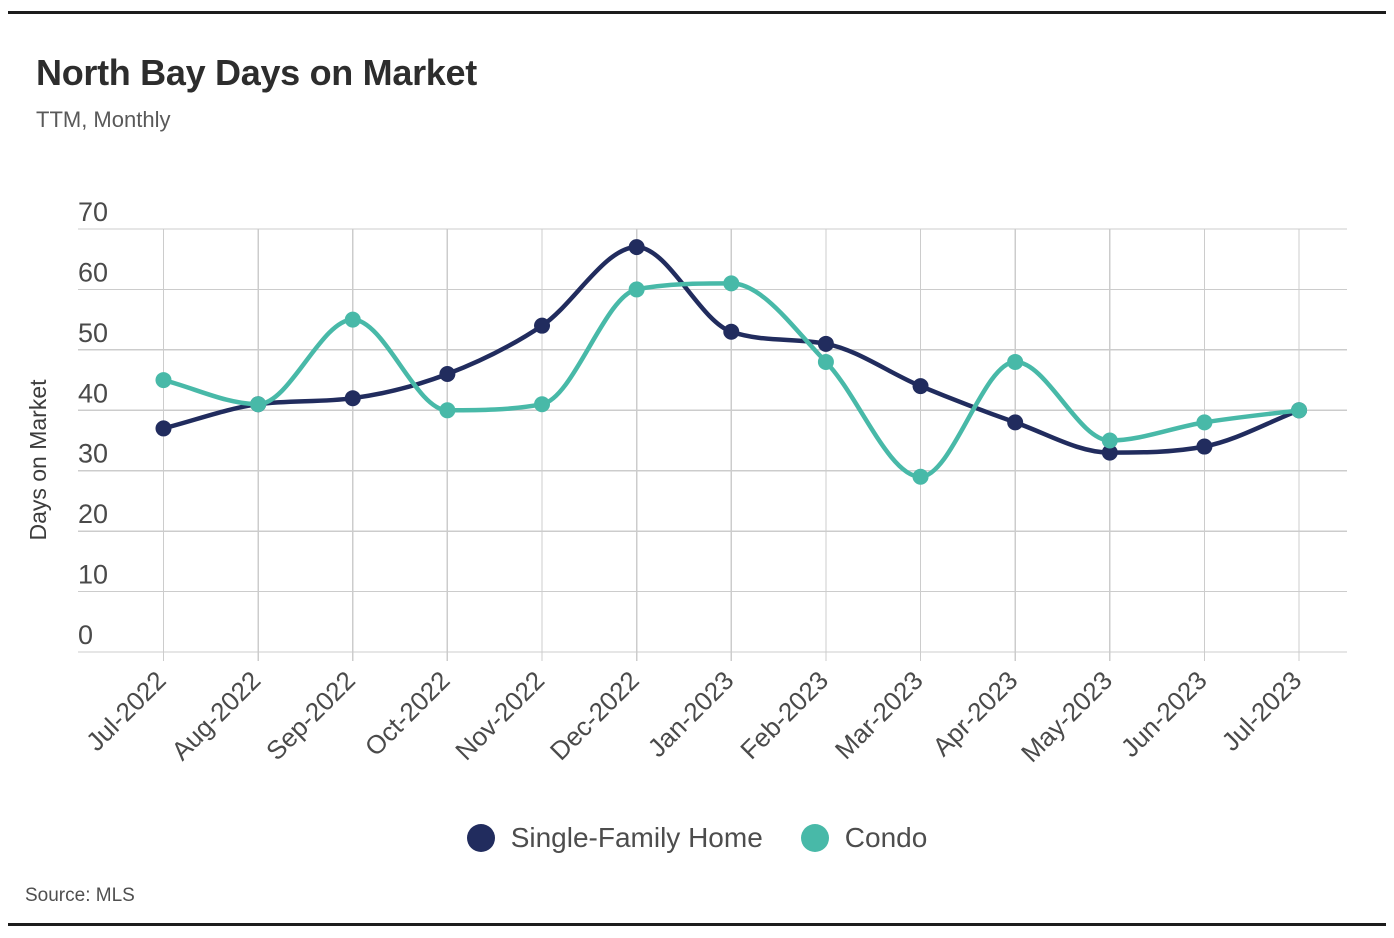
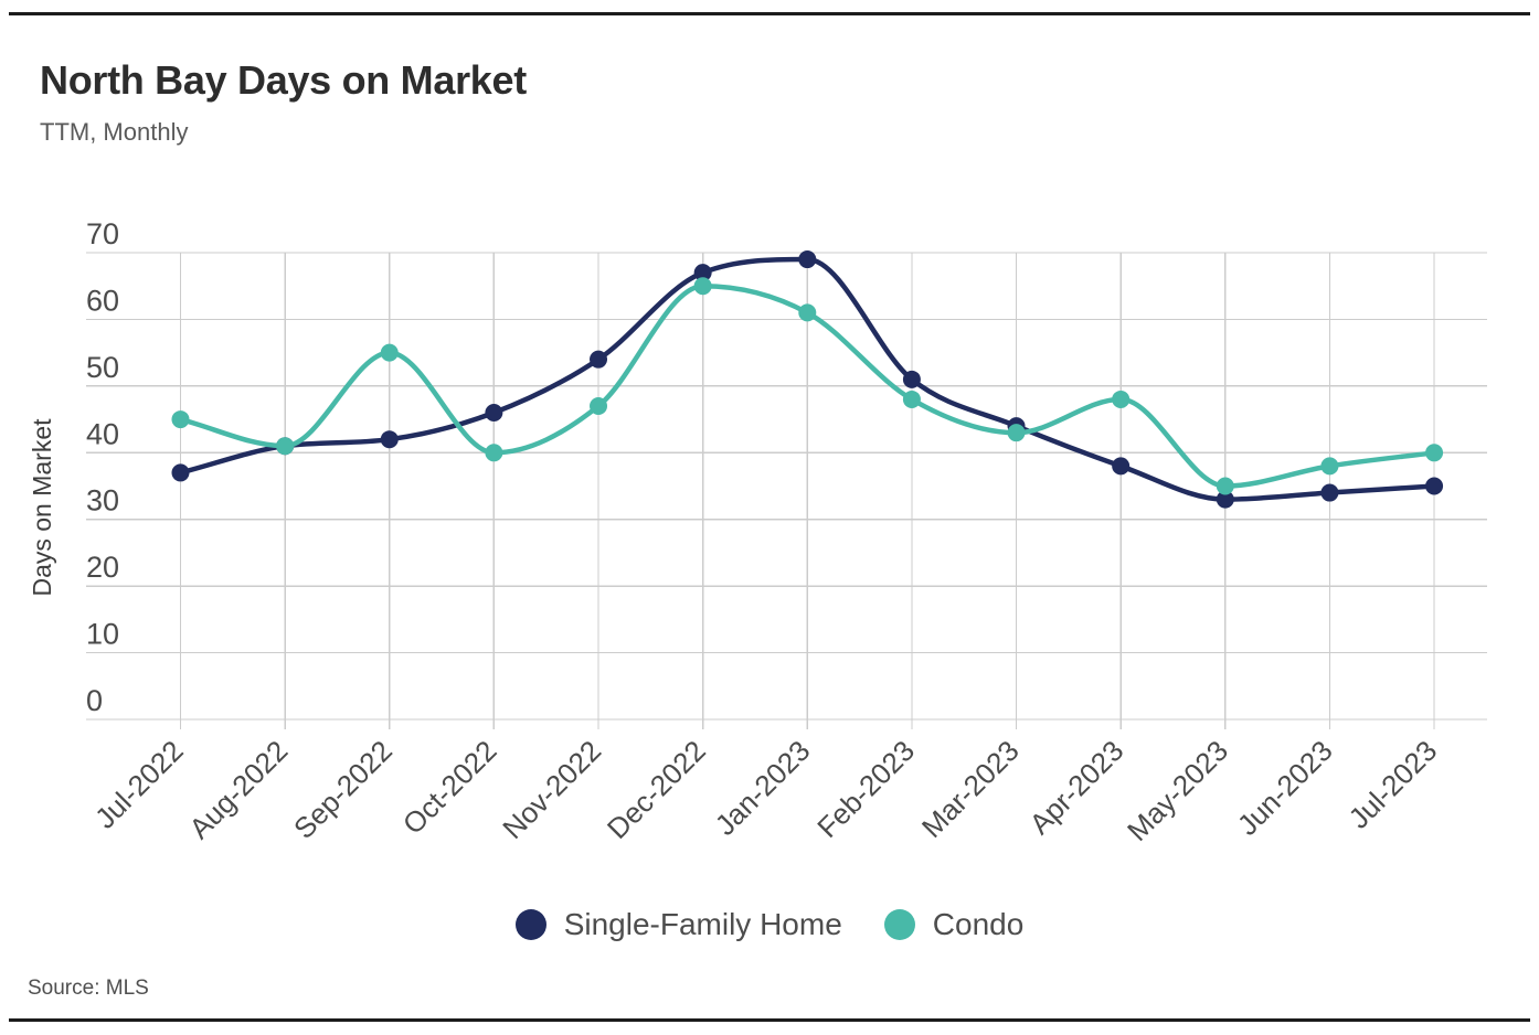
Condo/Nov-2022: 41 -> 47
Condo/Dec-2022: 60 -> 65
Single-Family Home/Jan-2023: 53 -> 69
Condo/Mar-2023: 29 -> 43
Single-Family Home/Jul-2023: 40 -> 35
